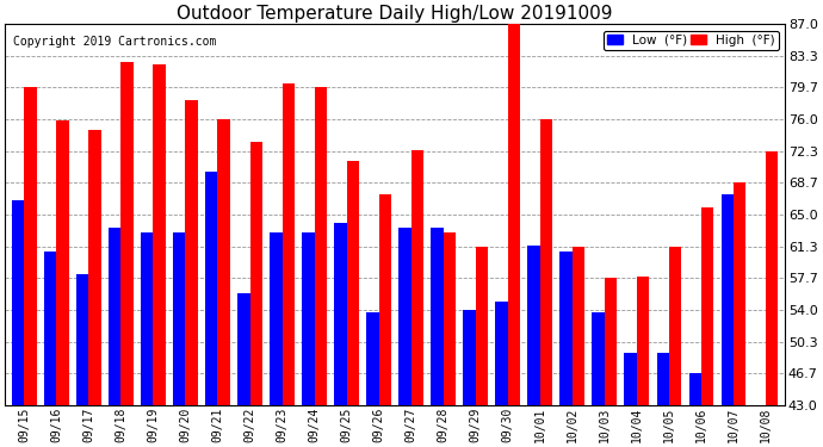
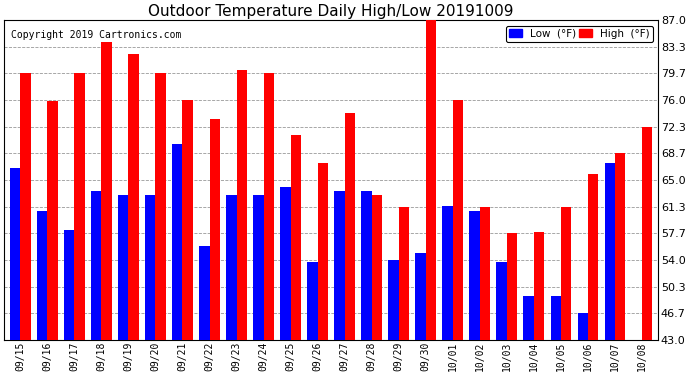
High (°F)/09/17: 74.8 -> 79.7
High (°F)/09/18: 82.6 -> 84.0
High (°F)/09/20: 78.2 -> 79.7
High (°F)/09/27: 72.4 -> 74.3
